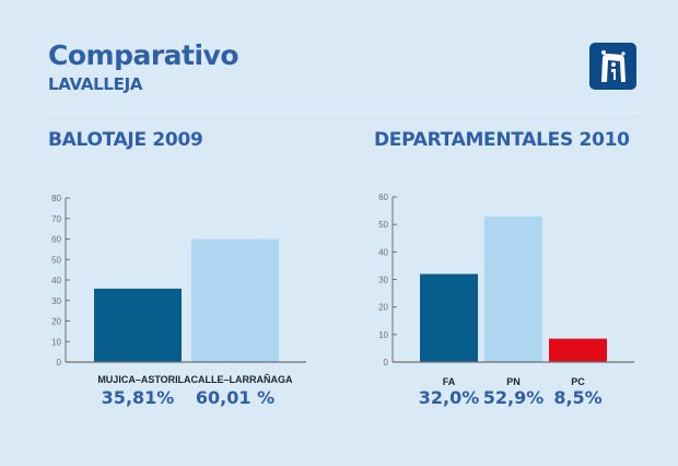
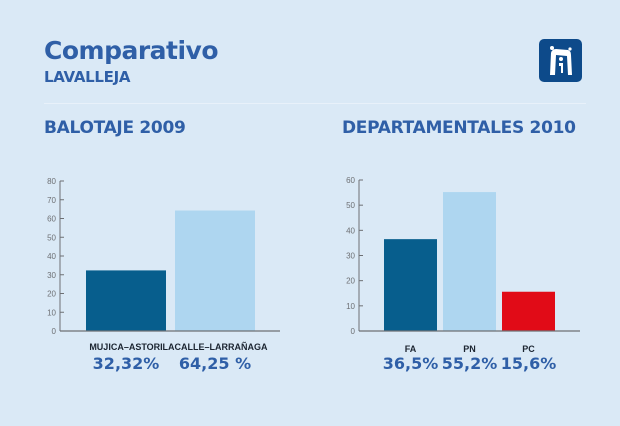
BALOTAJE 2009/MUJICA–ASTORI: 35,81% -> 32,32%
BALOTAJE 2009/LACALLE–LARRAÑAGA: 60,01 -> 64,25
DEPARTAMENTALES 2010/FA: 32,0% -> 36,5%
DEPARTAMENTALES 2010/PN: 52,9% -> 55,2%
DEPARTAMENTALES 2010/PC: 8,5% -> 15,6%
